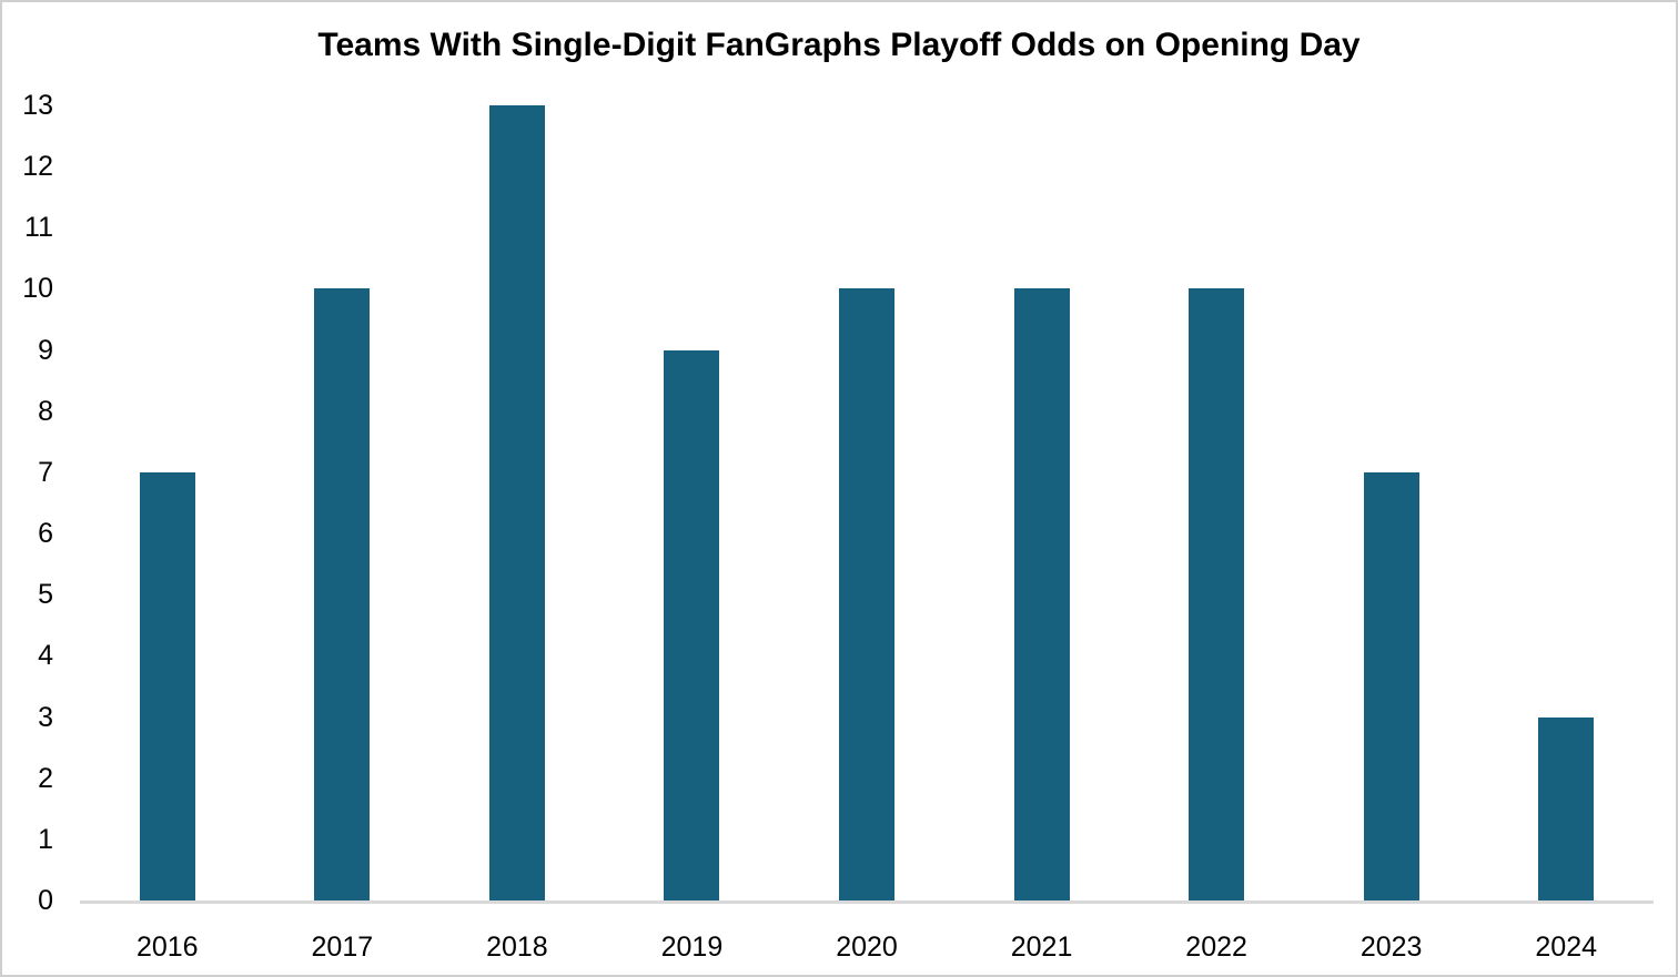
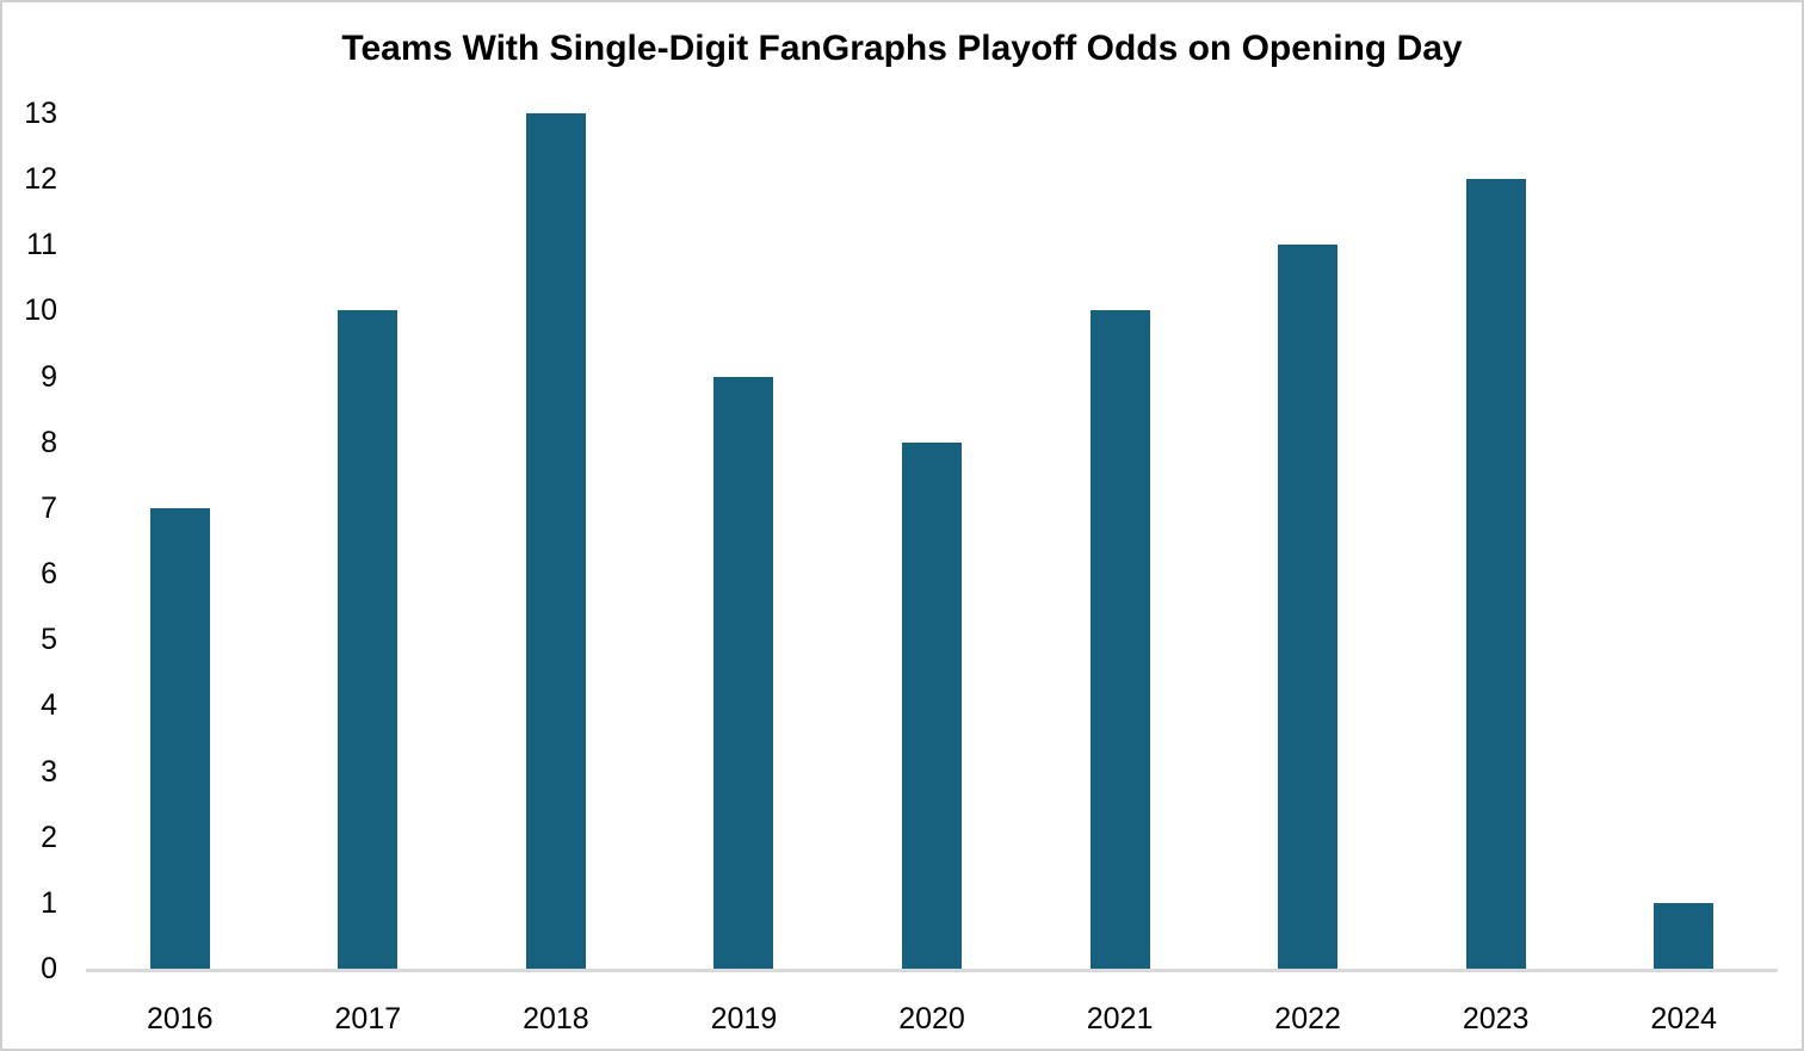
2020: 10 -> 8
2022: 10 -> 11
2023: 7 -> 12
2024: 3 -> 1
